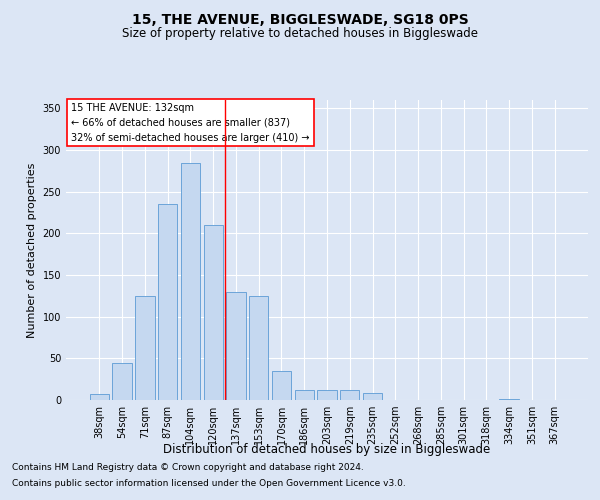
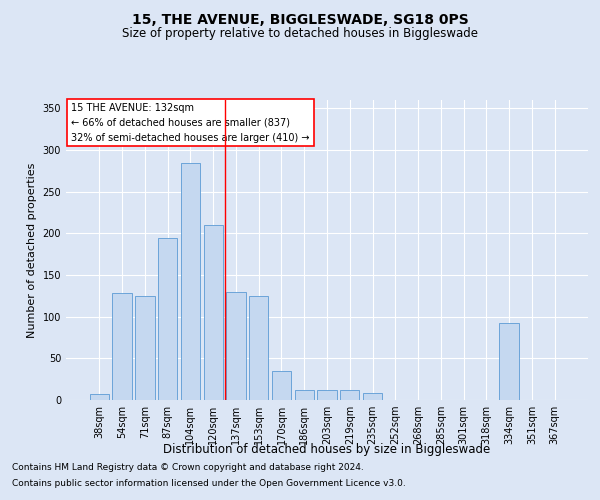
54sqm: 45 -> 128
87sqm: 235 -> 194
334sqm: 1 -> 92
